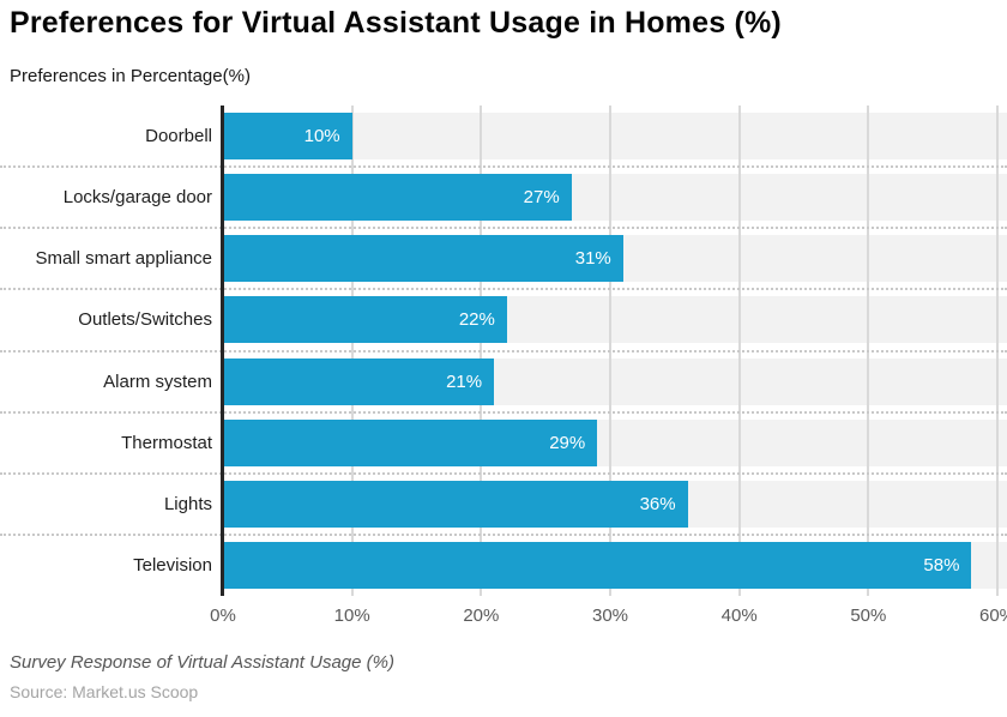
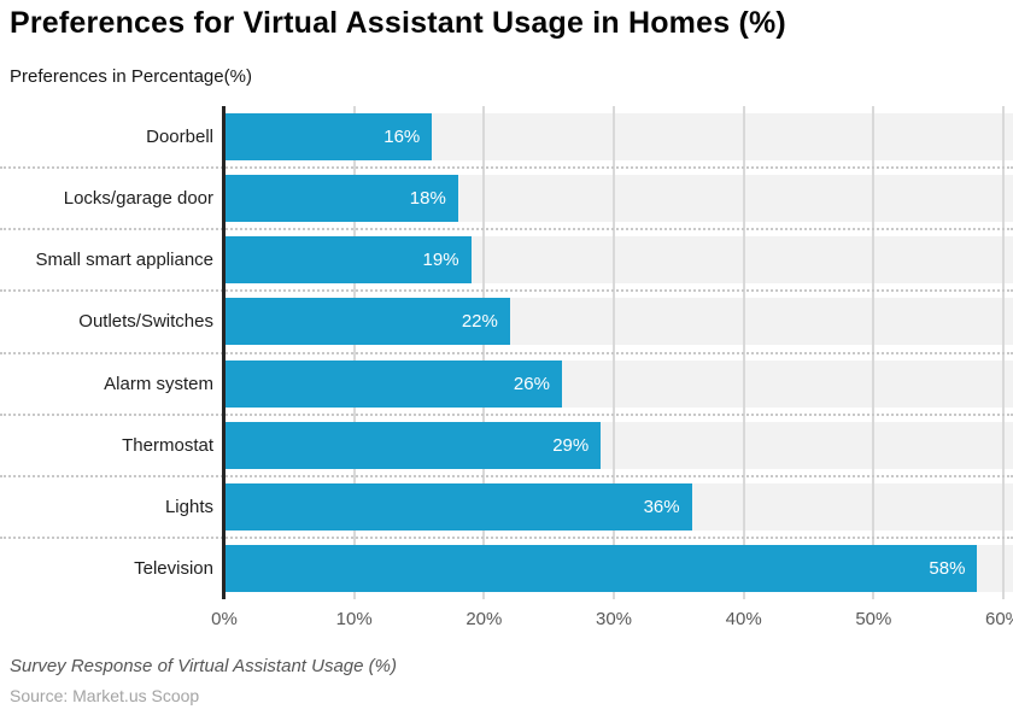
Doorbell: 10% -> 16%
Locks/garage door: 27% -> 18%
Small smart appliance: 31% -> 19%
Alarm system: 21% -> 26%
